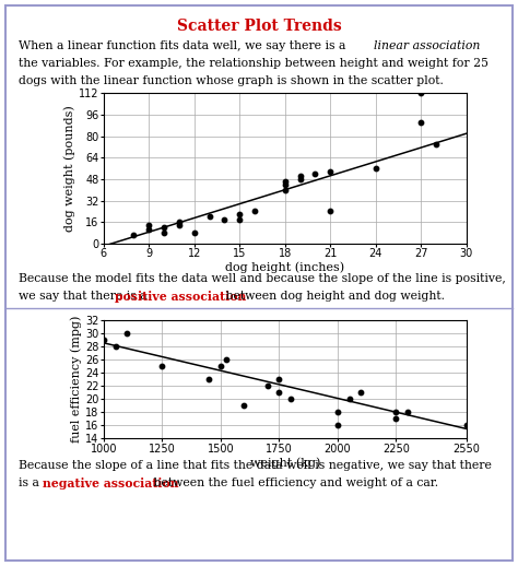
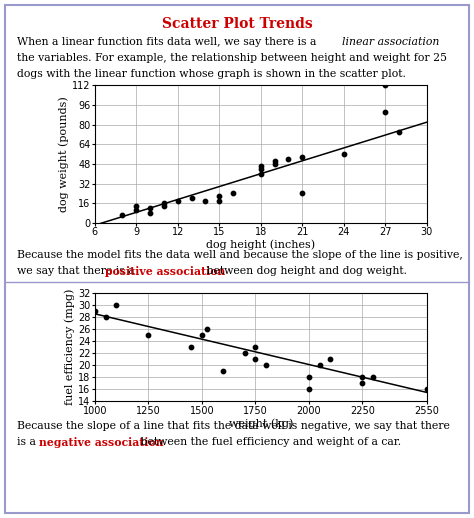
12: 8 -> 18
